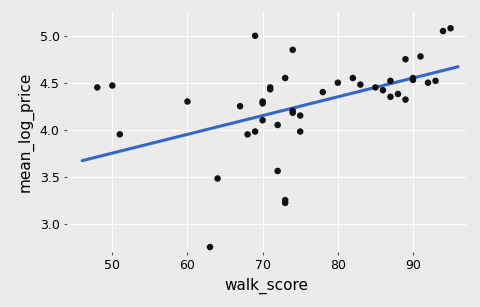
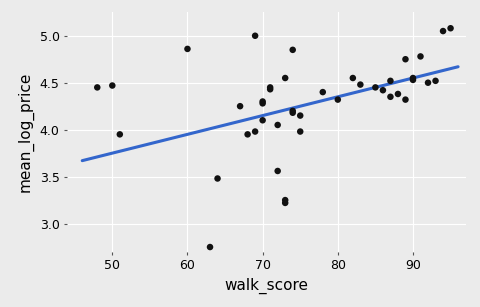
60: 4.30 -> 4.86
80: 4.50 -> 4.32
